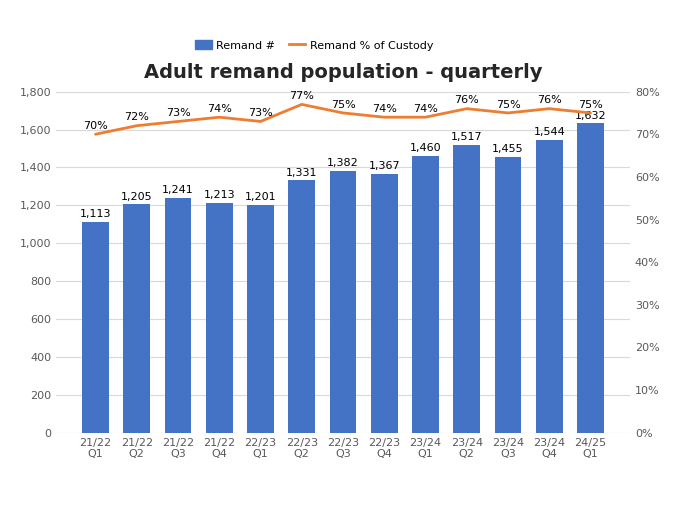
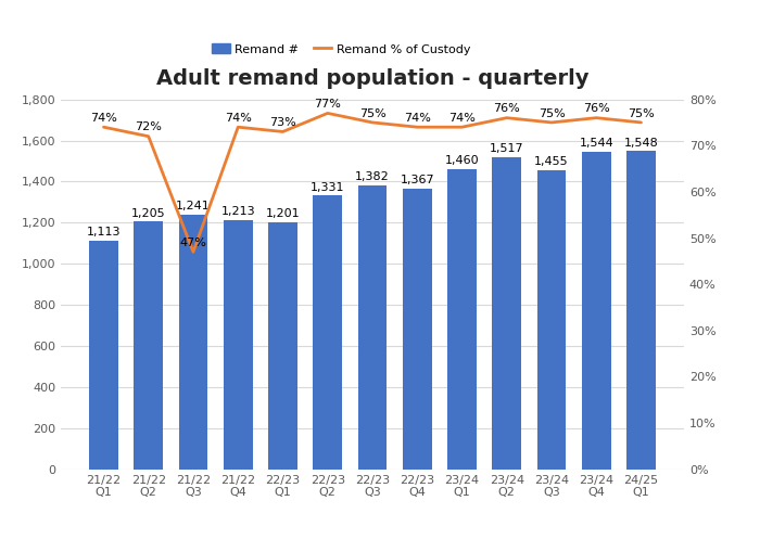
Remand % of Custody/21/22 Q1: 70% -> 74%
Remand % of Custody/21/22 Q3: 73% -> 47%
Remand #/24/25 Q1: 1,632 -> 1,548
